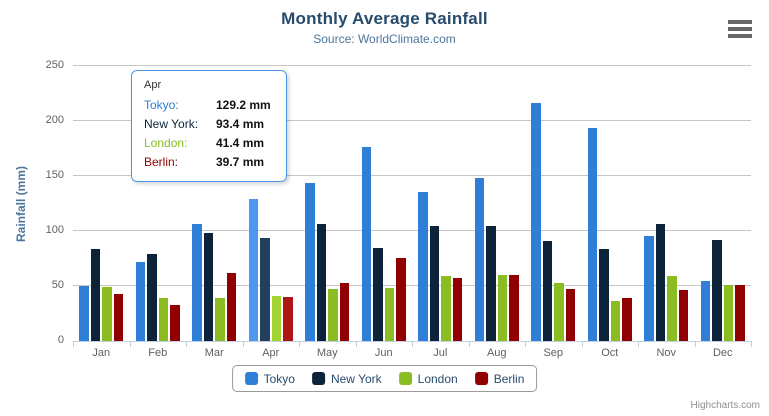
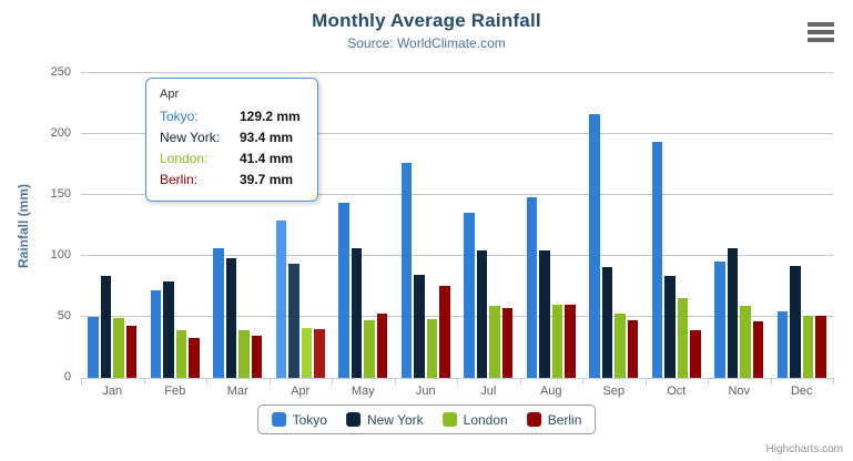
Berlin/Mar: 62 -> 34
London/Oct: 36 -> 65
